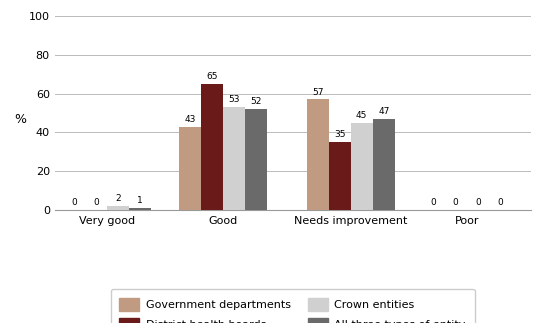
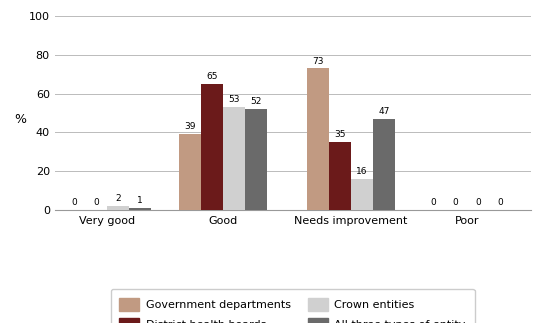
Government departments/Good: 43 -> 39
Government departments/Needs improvement: 57 -> 73
Crown entities/Needs improvement: 45 -> 16
